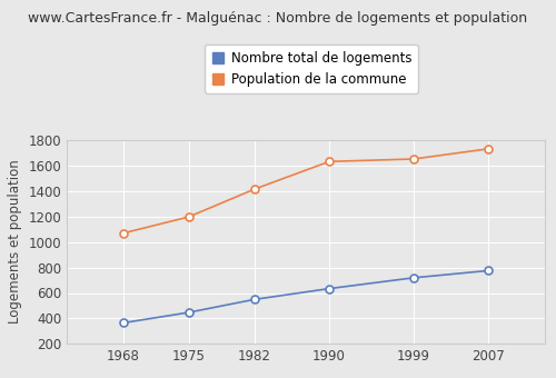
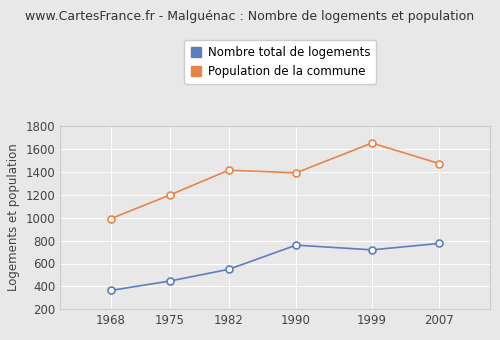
Population de la commune/1968: 1070 -> 990
Nombre total de logements/1990: 630 -> 760
Population de la commune/1990: 1630 -> 1390
Population de la commune/2007: 1730 -> 1470
